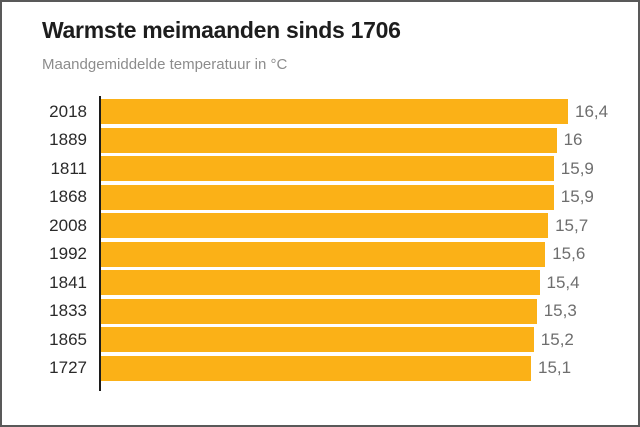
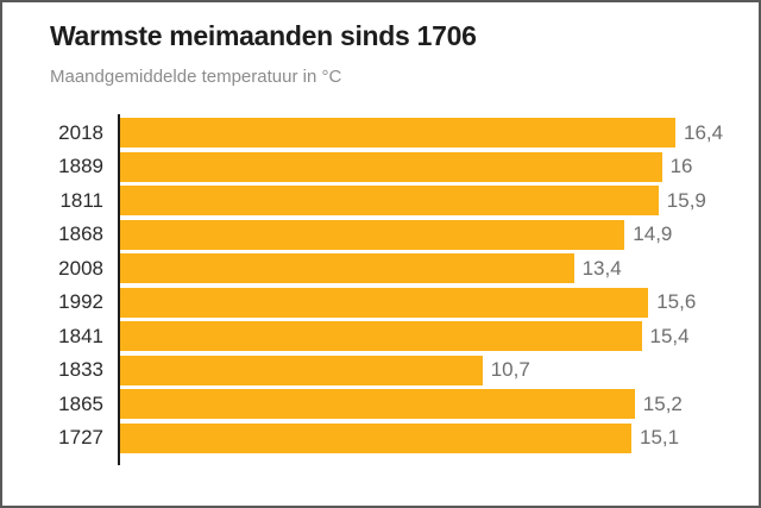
1868: 15,9 -> 14,9
2008: 15,7 -> 13,4
1833: 15,3 -> 10,7
